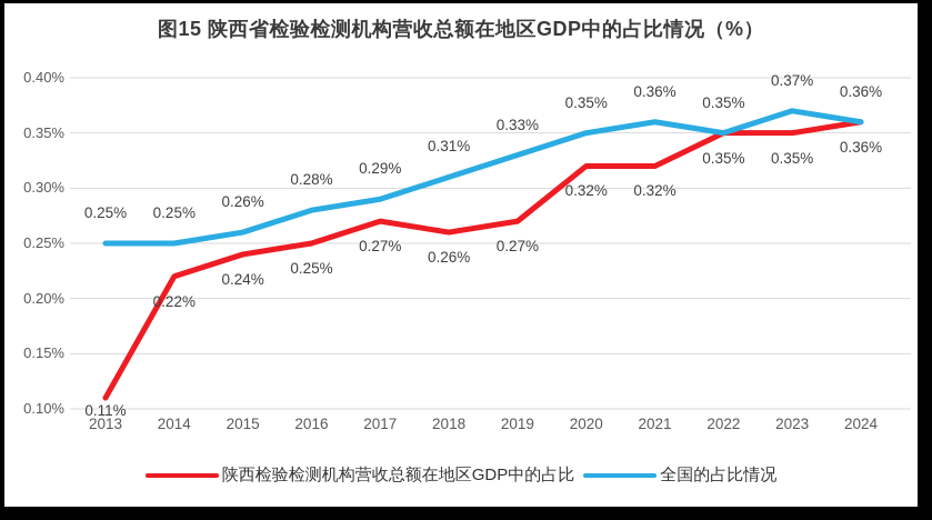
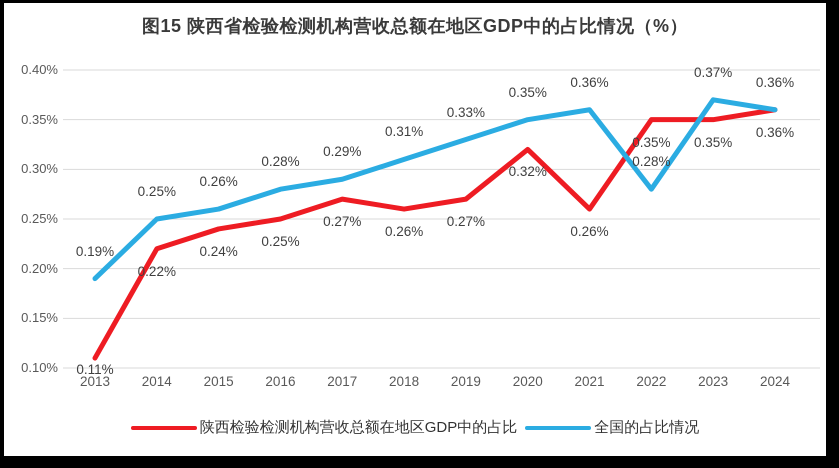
全国的占比情况/2013: 0.25% -> 0.19%
陕西检验检测机构营收总额在地区GDP中的占比/2021: 0.32% -> 0.26%
全国的占比情况/2022: 0.35% -> 0.28%
